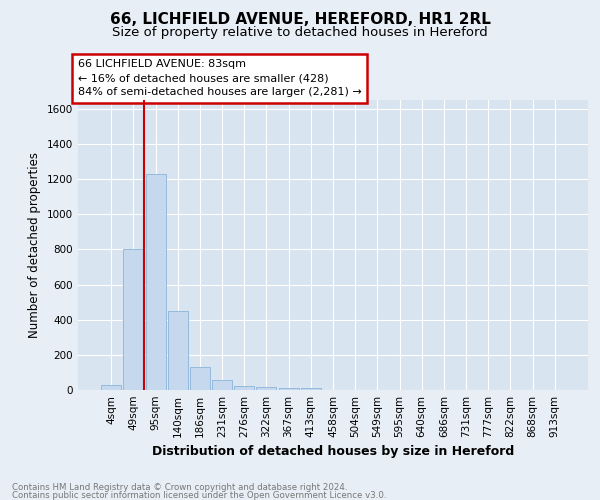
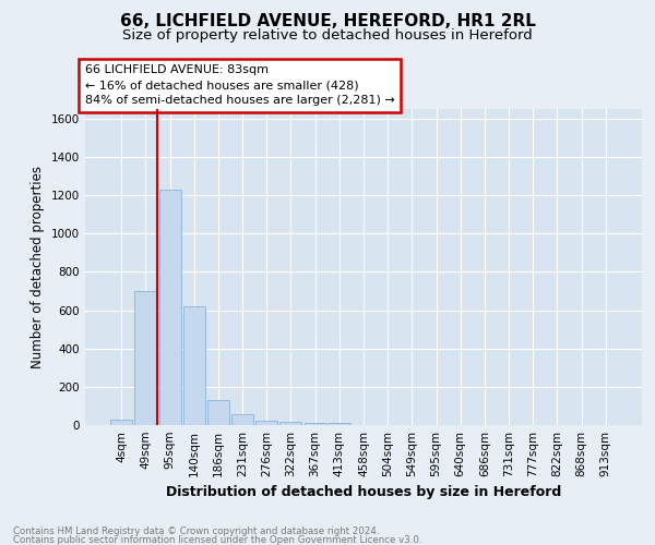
49sqm: 800 -> 700
140sqm: 450 -> 620
